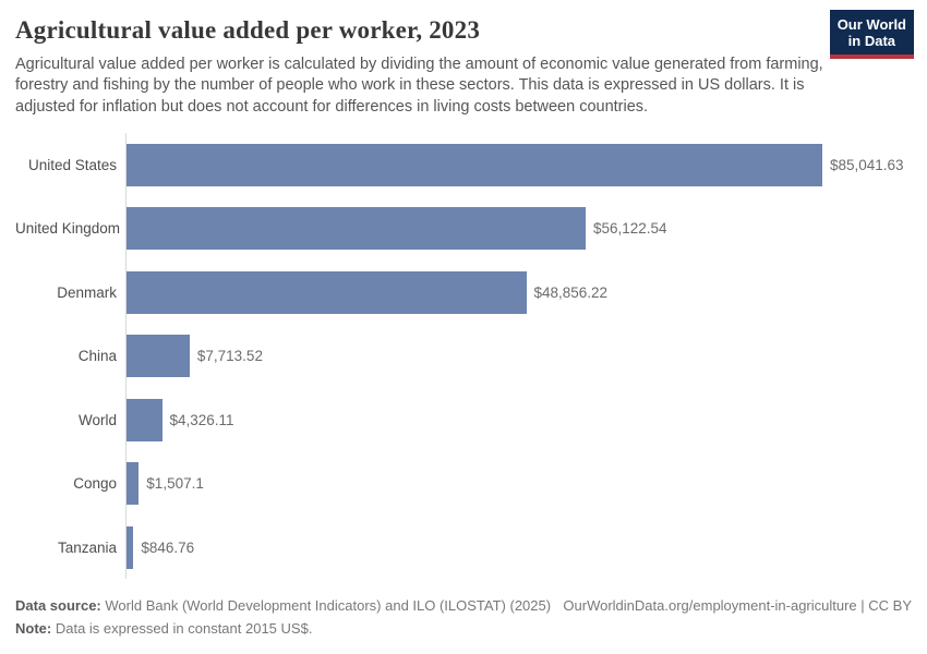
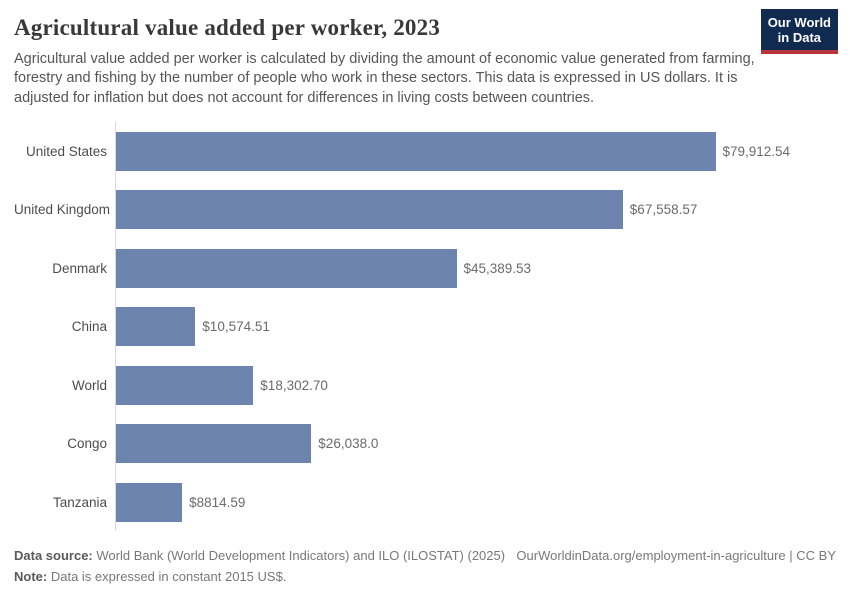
United States: $85,041.63 -> $79,912.54
United Kingdom: $56,122.54 -> $67,558.57
Denmark: $48,856.22 -> $45,389.53
China: $7,713.52 -> $10,574.51
World: $4,326.11 -> $18,302.70
Congo: $1,507.1 -> $26,038.0
Tanzania: $846.76 -> $8814.59
